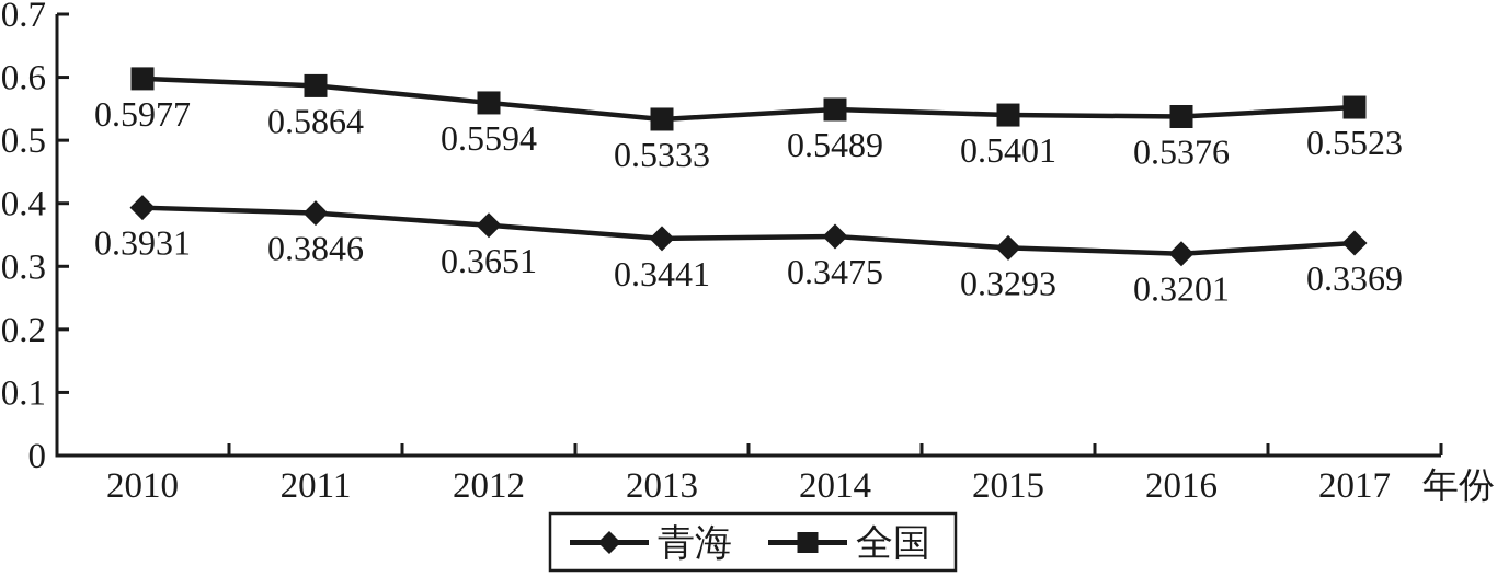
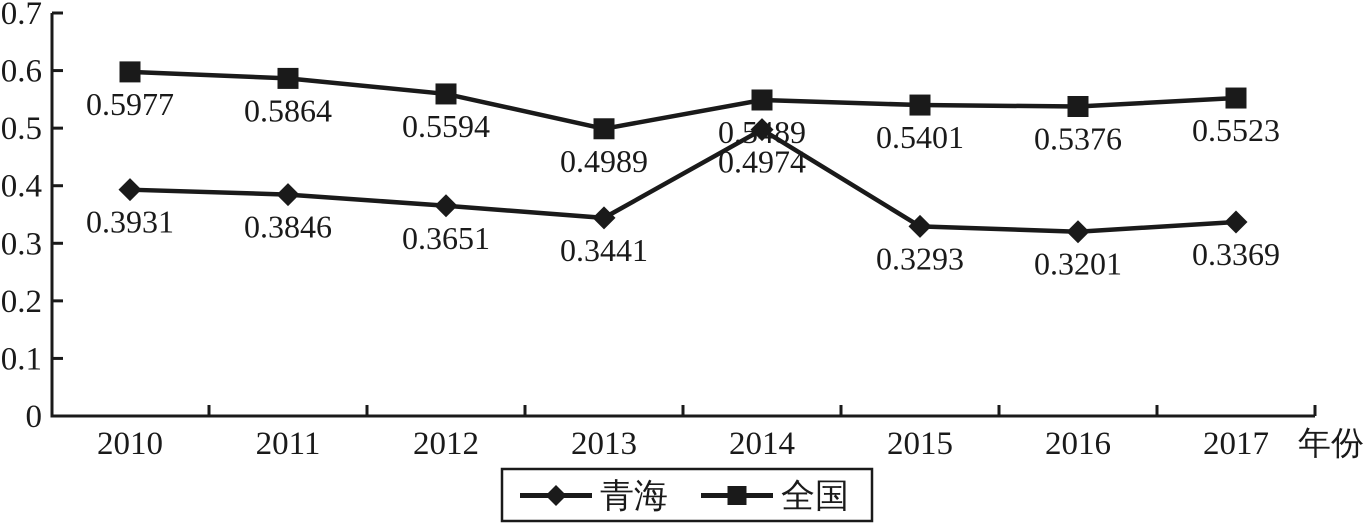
全国/2013: 0.5333 -> 0.4989
青海/2014: 0.3475 -> 0.4974
